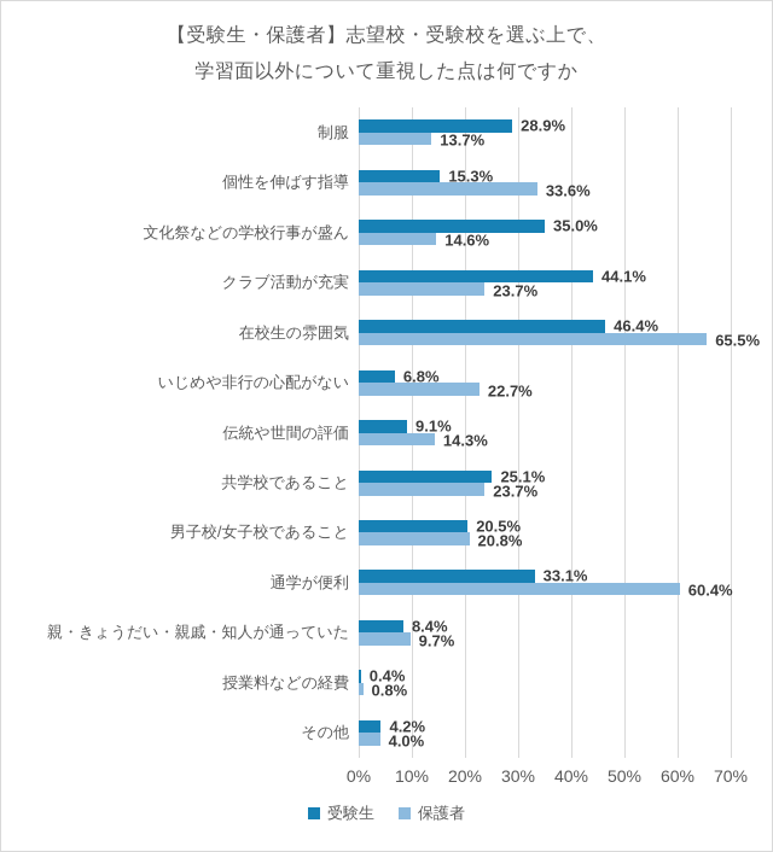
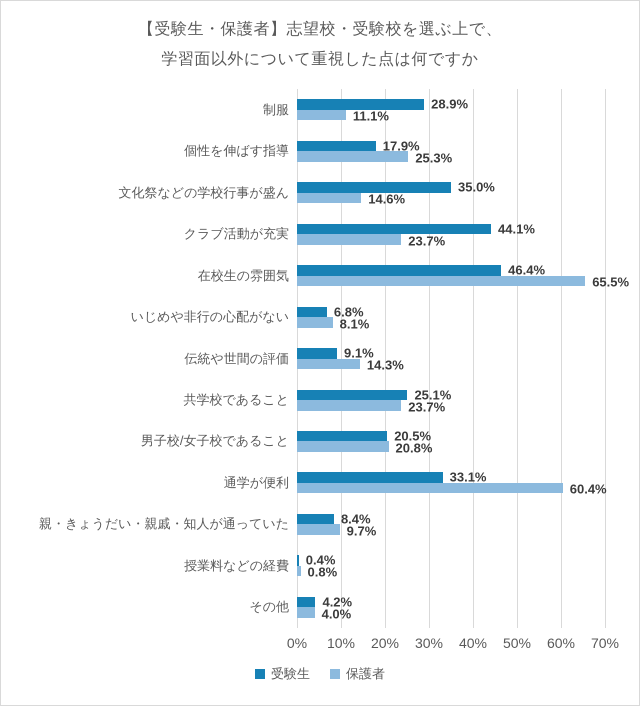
保護者/制服: 13.7% -> 11.1%
受験生/個性を伸ばす指導: 15.3% -> 17.9%
保護者/個性を伸ばす指導: 33.6% -> 25.3%
保護者/いじめや非行の心配がない: 22.7% -> 8.1%
